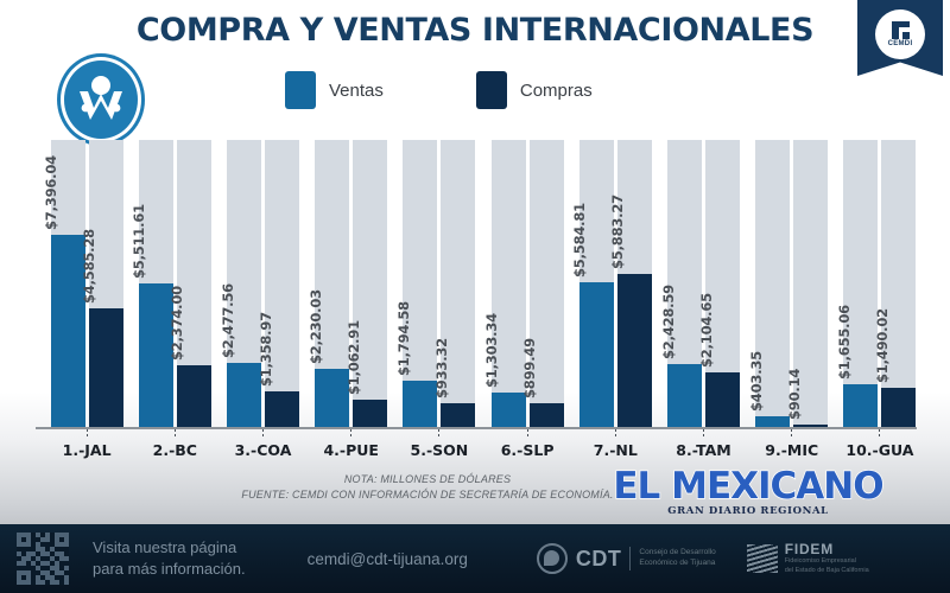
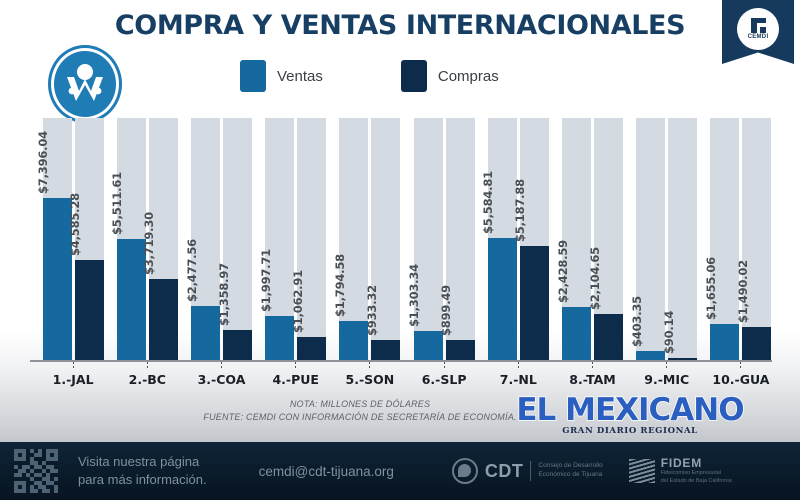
Compras/2.-BC: $2,374.00 -> $3,719.30
Ventas/4.-PUE: $2,230.03 -> $1,997.71
Compras/7.-NL: $5,883.27 -> $5,187.88
